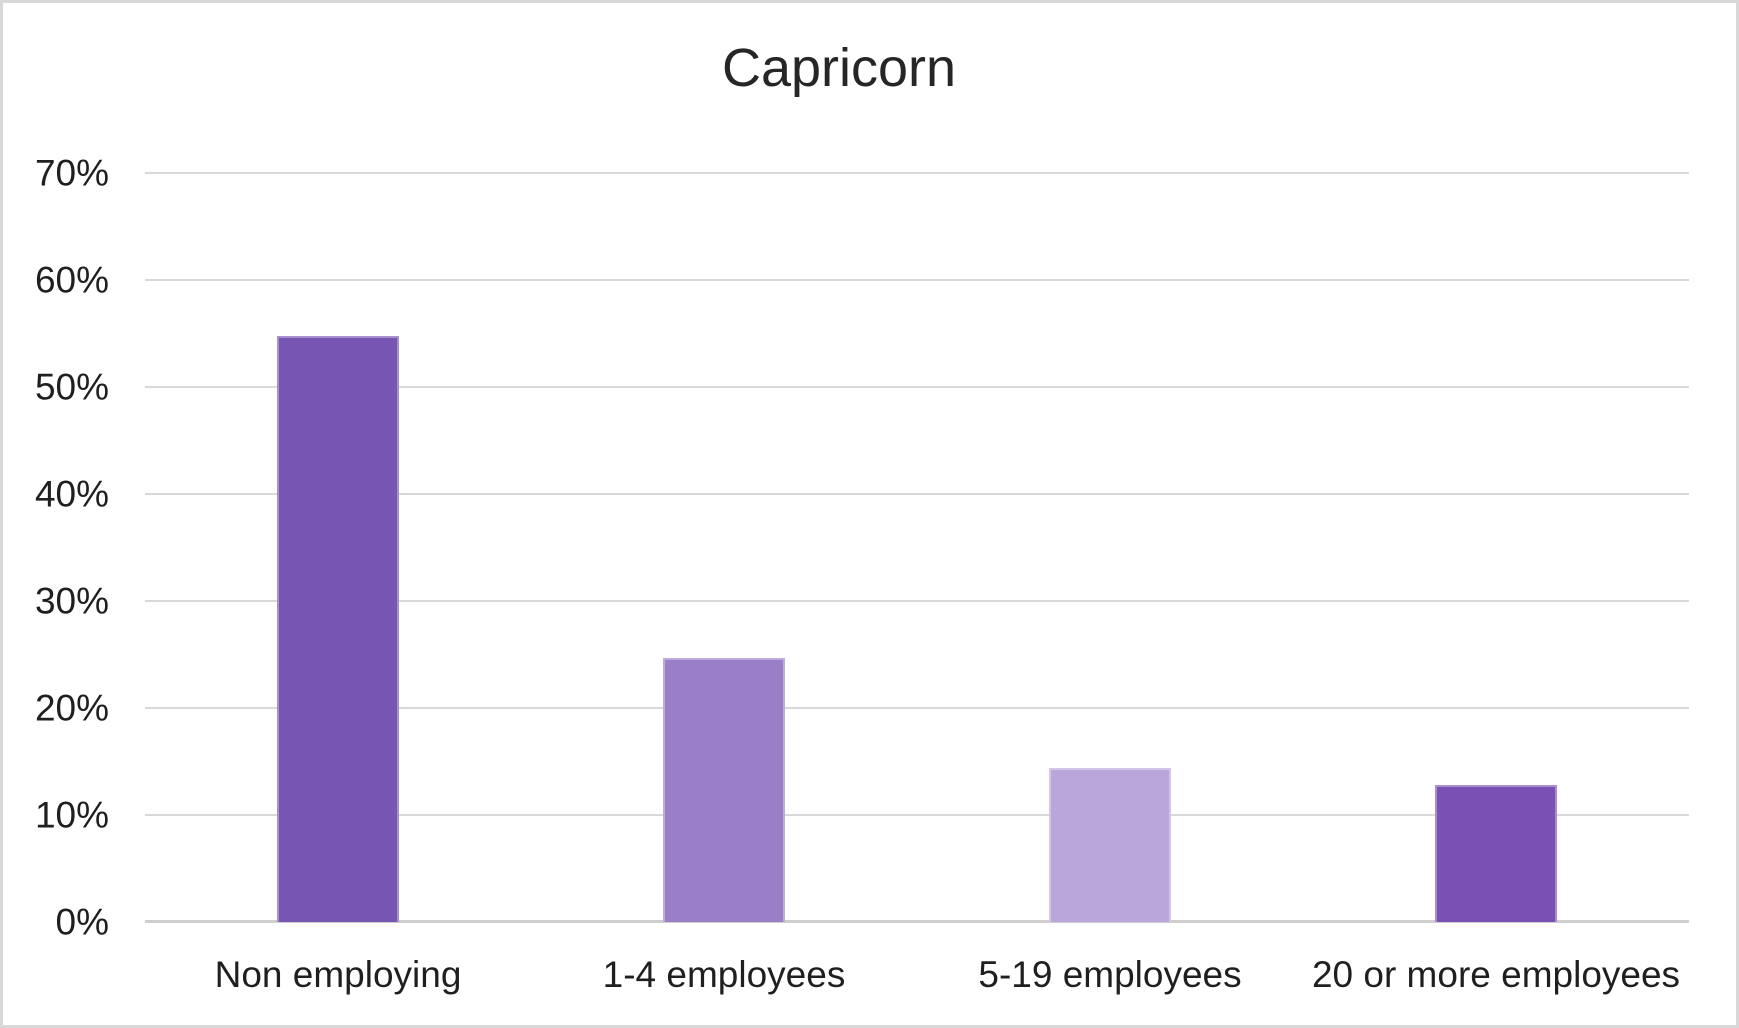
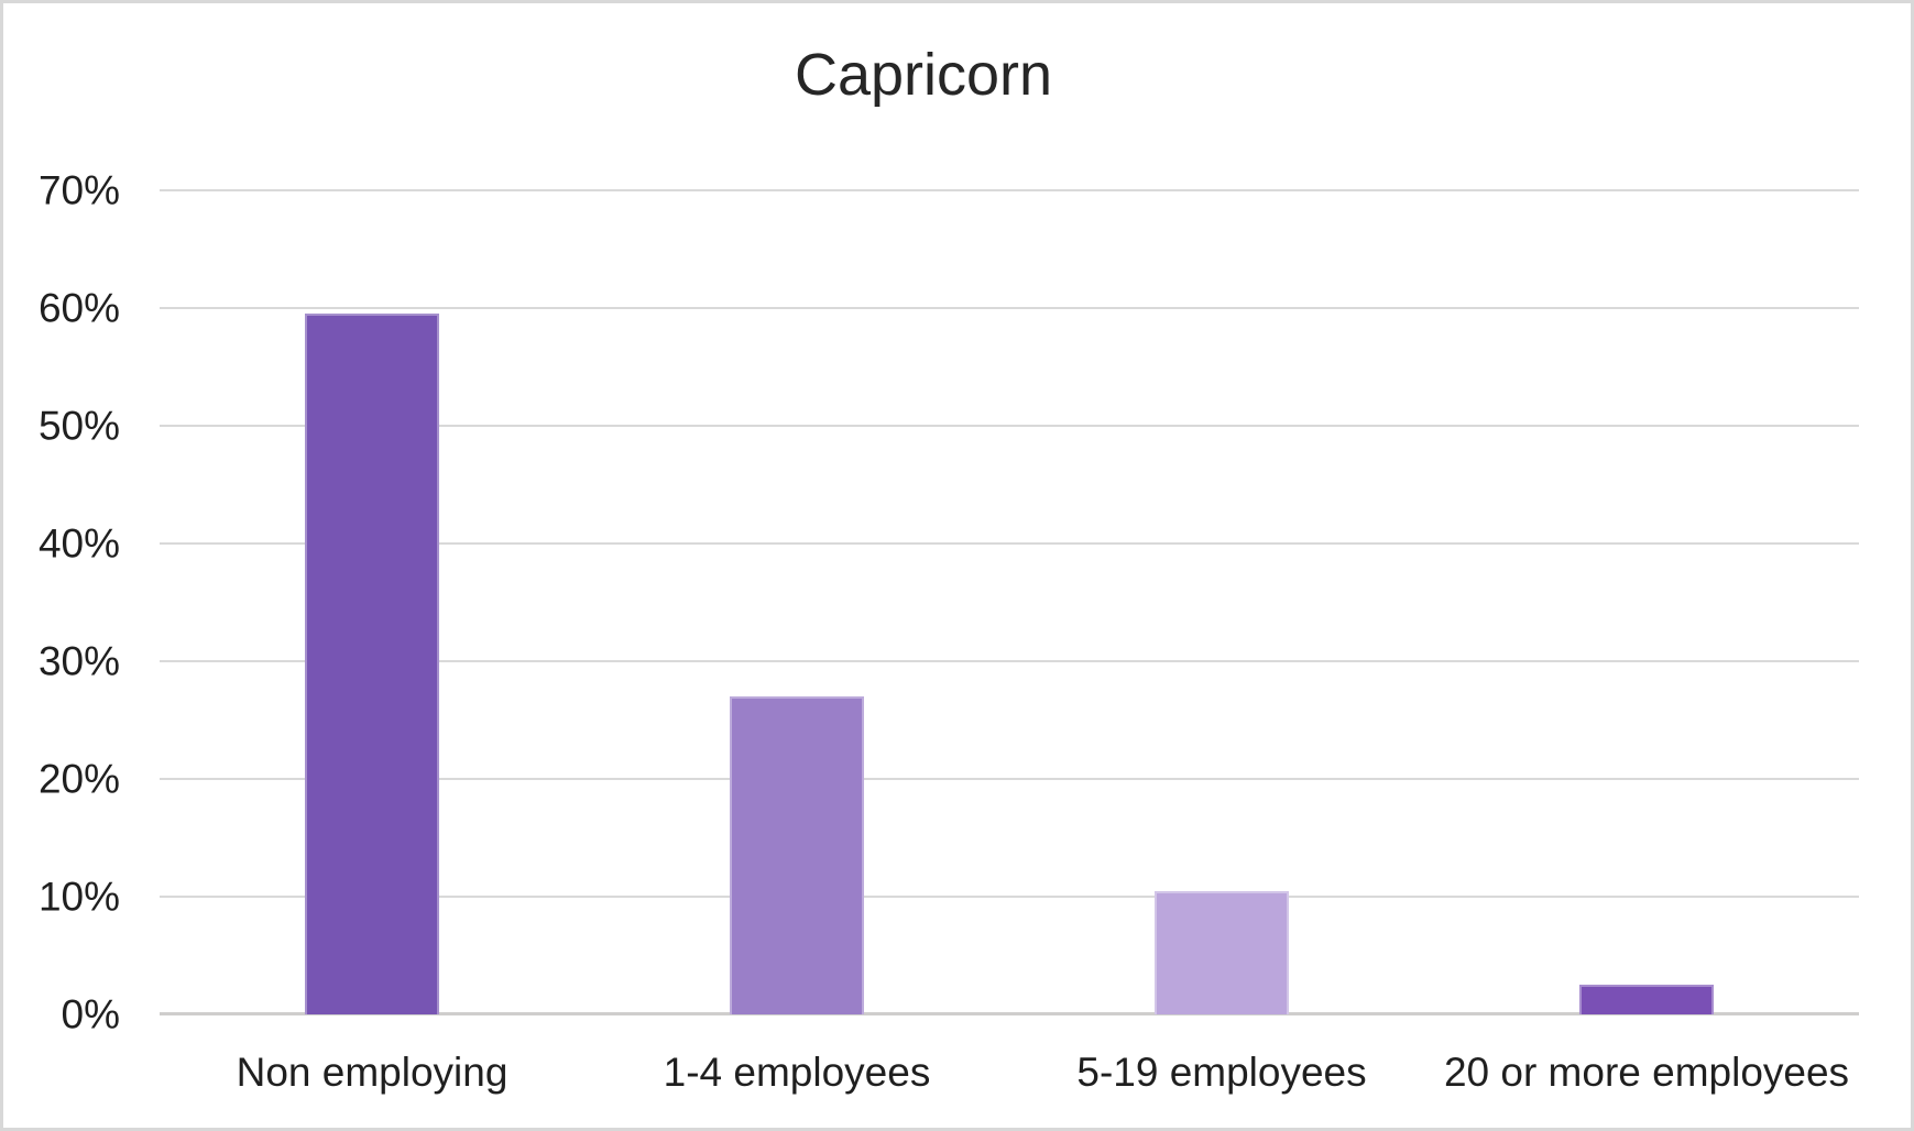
Non employing: 54.8% -> 59.5%
1-4 employees: 24.7% -> 27.0%
5-19 employees: 14.4% -> 10.5%
20 or more employees: 12.8% -> 2.5%
